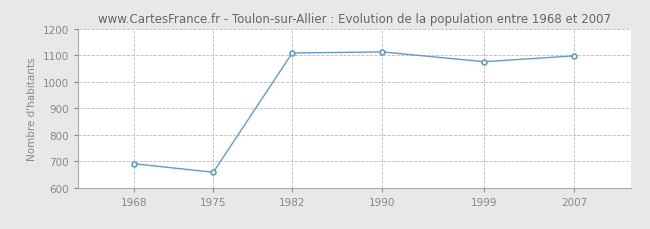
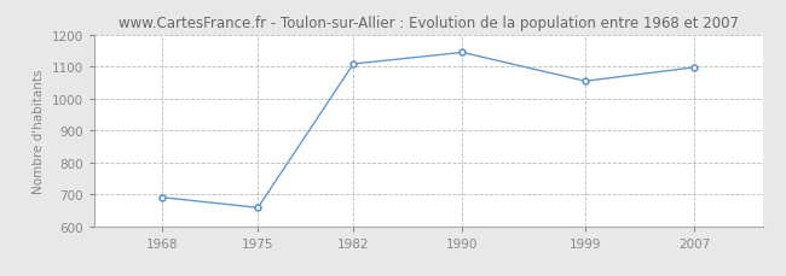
1990: 1113 -> 1145
1999: 1076 -> 1055
